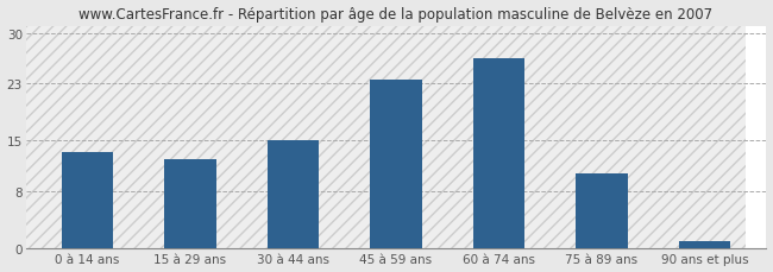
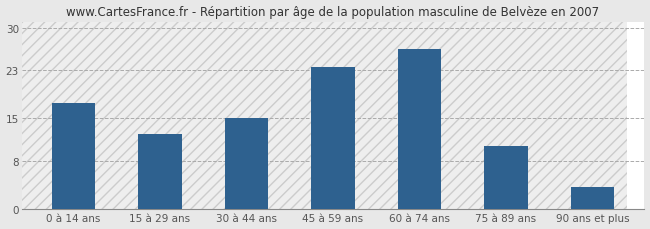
0 à 14 ans: 13.5 -> 17.6
90 ans et plus: 1.0 -> 3.6
